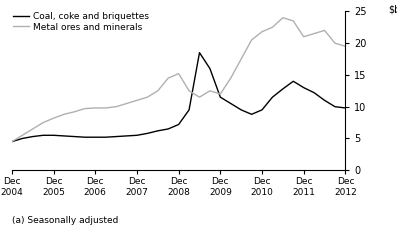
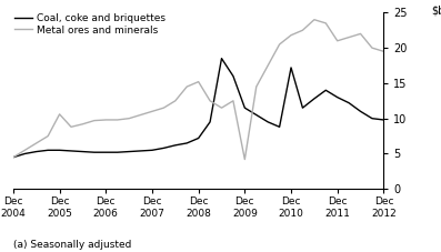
Metal ores and minerals/Dec 2005: 8.2 -> 10.6
Metal ores and minerals/Dec 2009: 12.0 -> 4.2
Coal, coke and briquettes/Dec 2010: 9.5 -> 17.2
